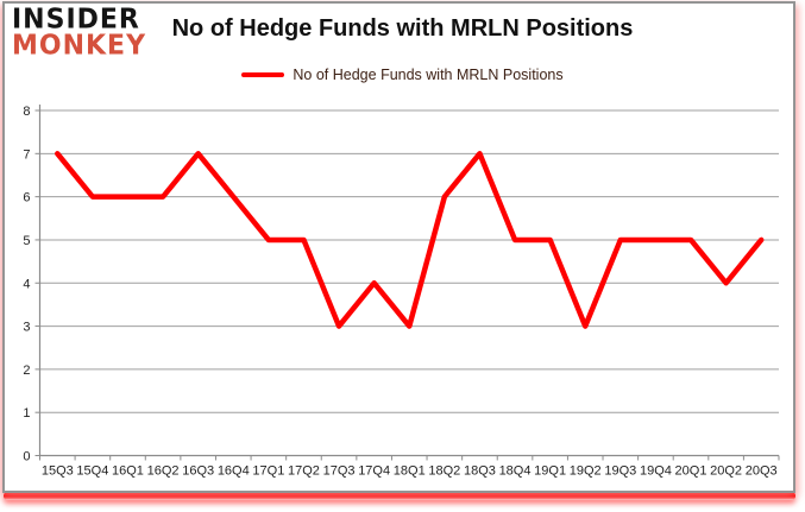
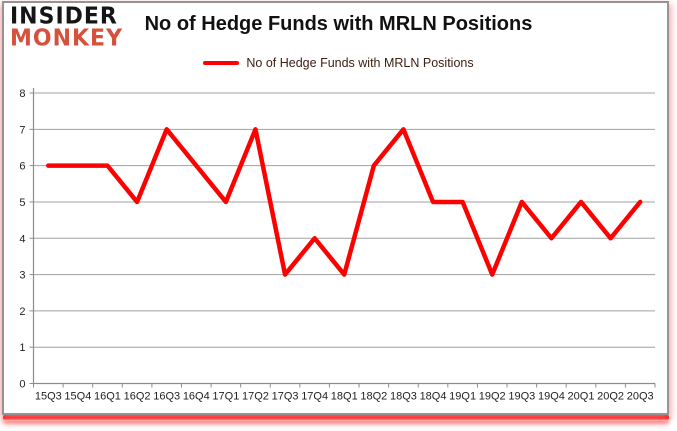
15Q3: 7 -> 6
16Q2: 6 -> 5
17Q2: 5 -> 7
19Q4: 5 -> 4
